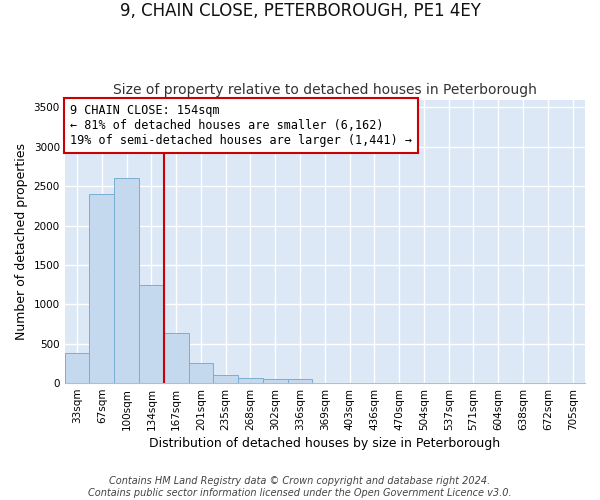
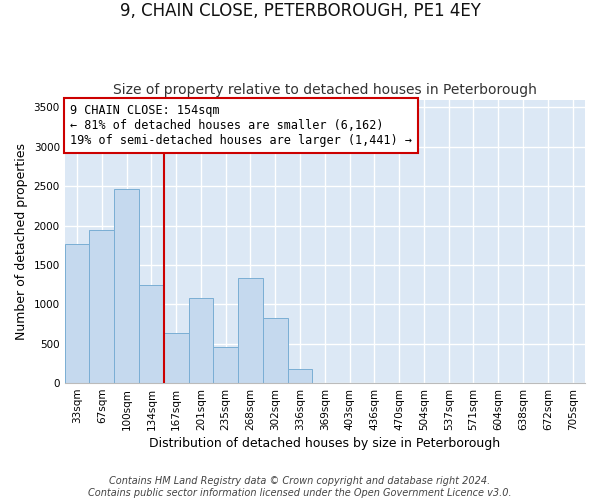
33sqm: 380 -> 1760
67sqm: 2400 -> 1940
100sqm: 2600 -> 2460
201sqm: 250 -> 1080
235sqm: 100 -> 460
268sqm: 60 -> 1340
302sqm: 60 -> 820
336sqm: 50 -> 180
